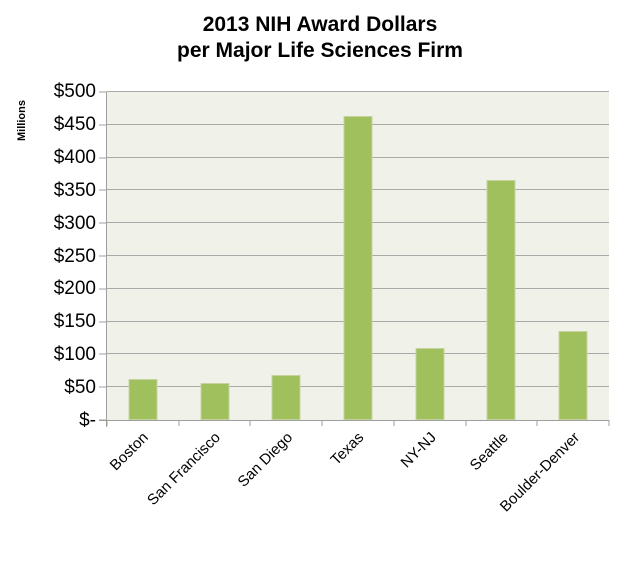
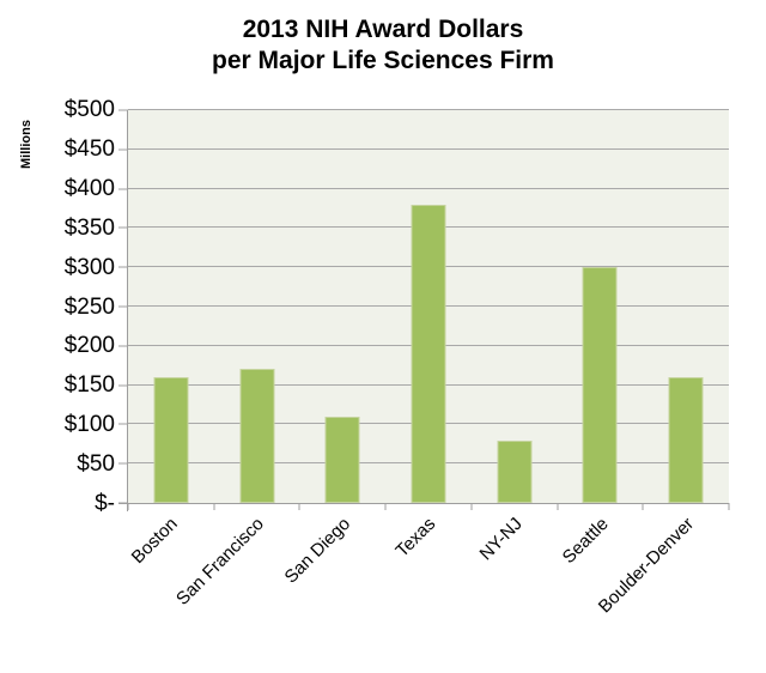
Boston: $60 -> $160
San Francisco: $60 -> $170
San Diego: $70 -> $110
Texas: $460 -> $380
NY-NJ: $110 -> $80
Seattle: $370 -> $300
Boulder-Denver: $140 -> $160
